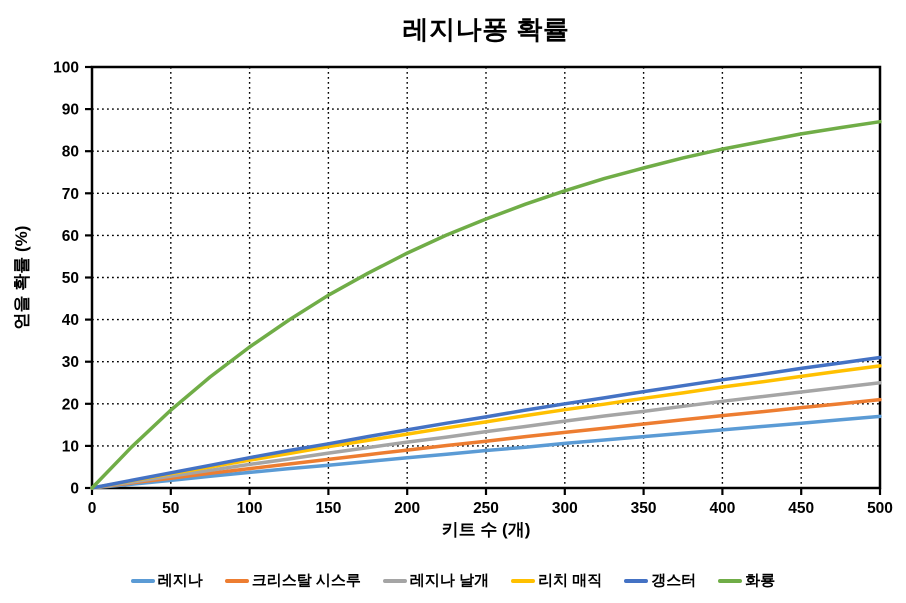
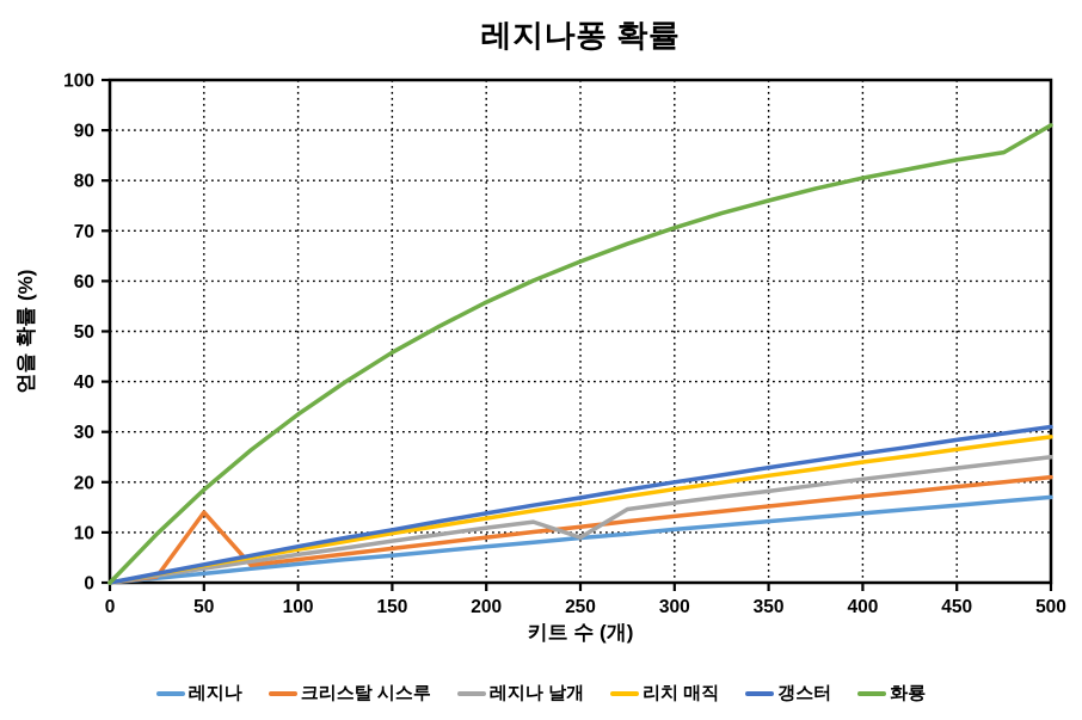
크리스탈 시스루/50: 2 -> 14
레지나 날개/250: 13 -> 9
화룡/500: 87 -> 91
